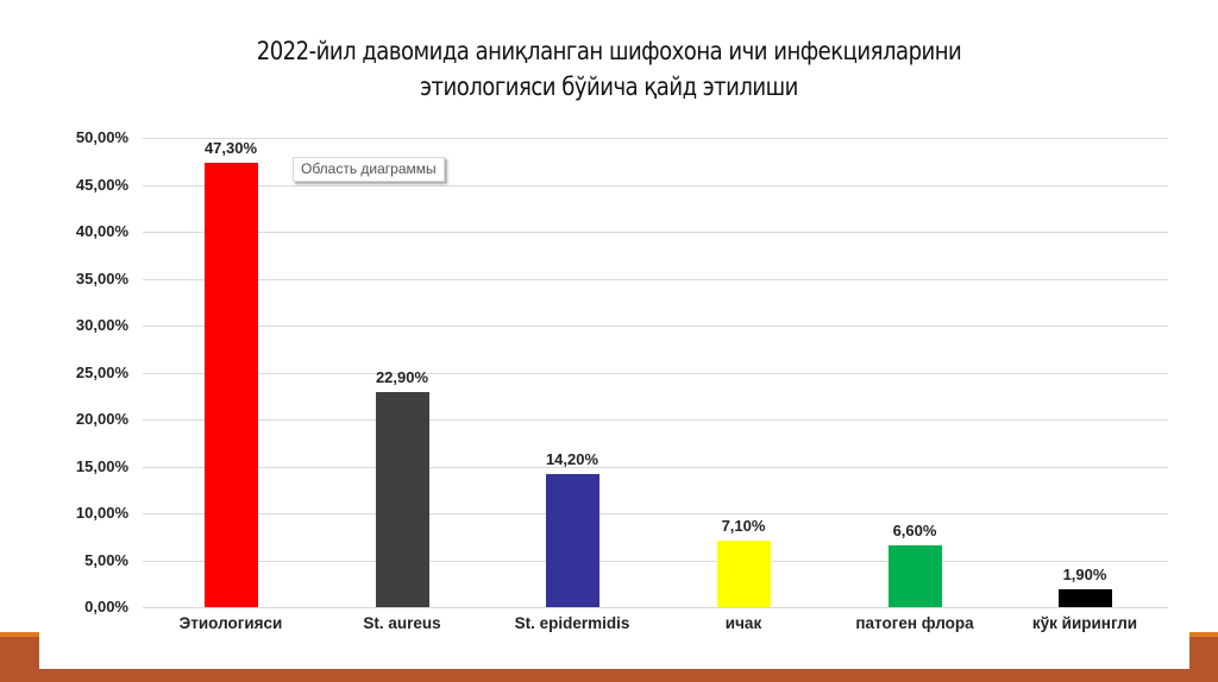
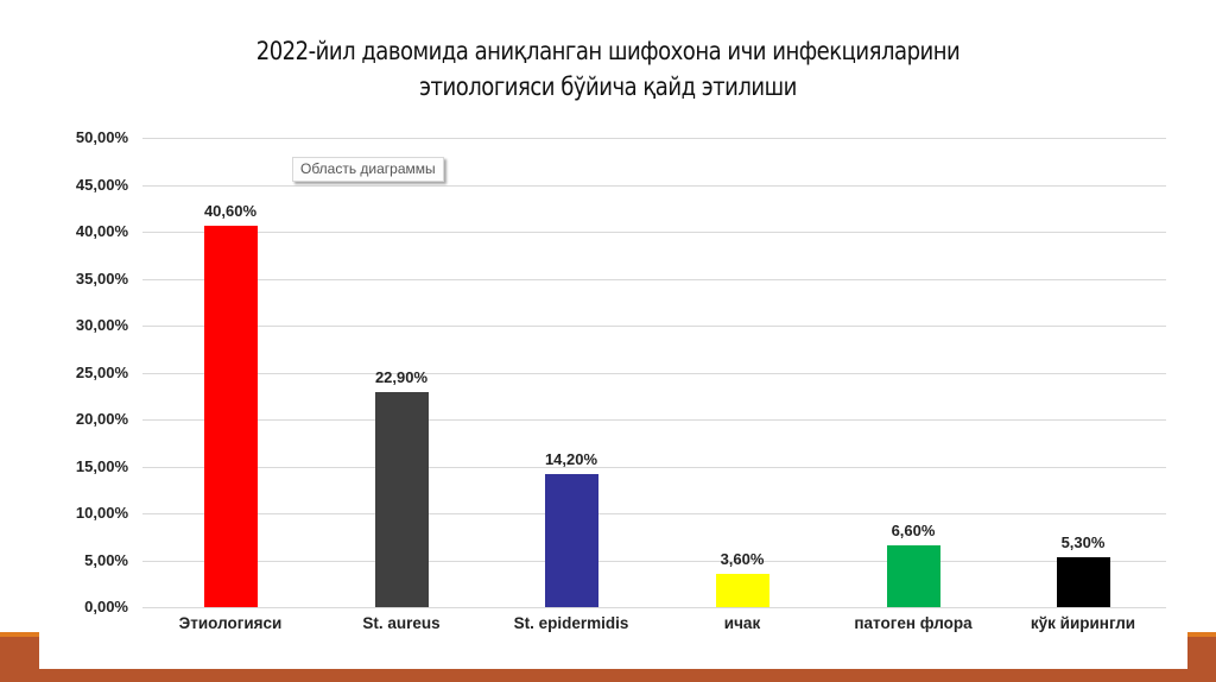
Этиологияси аниқланган: 47,30% -> 40,60%
ичак инфекциялари: 7,10% -> 3,60%
кўк йирингли таёқча: 1,90% -> 5,30%
